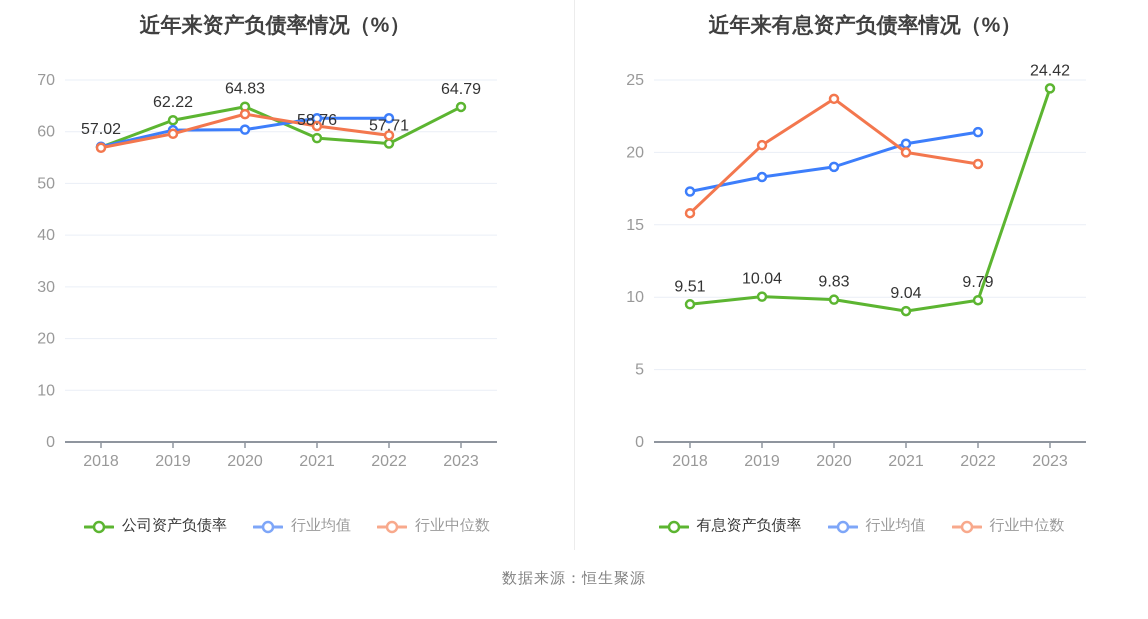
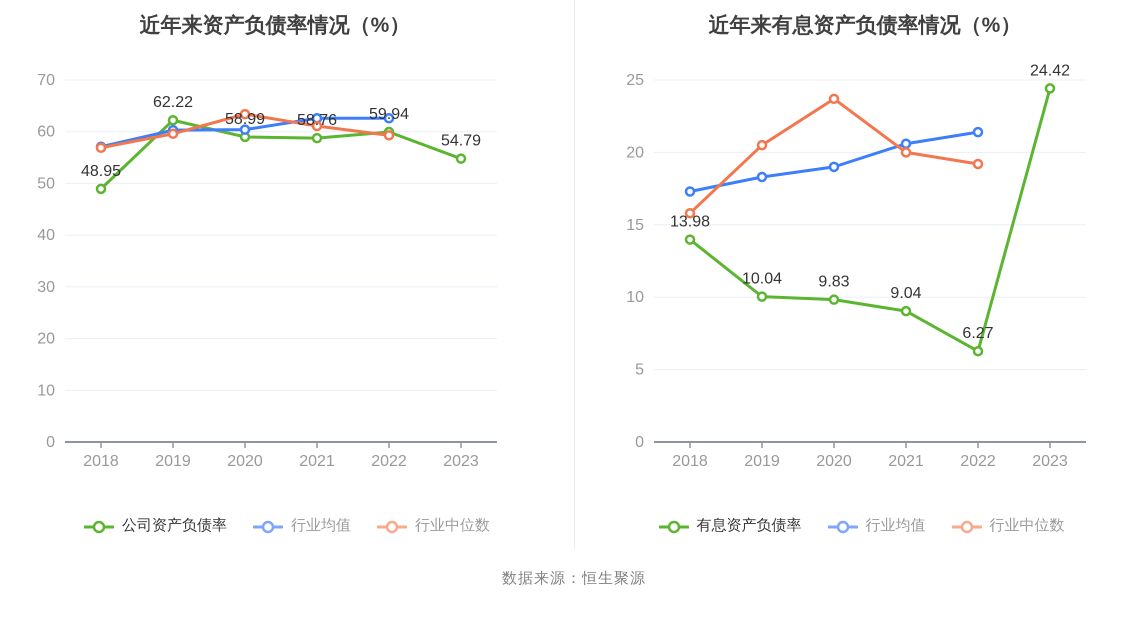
近年来资产负债率情况（%）/公司资产负债率/2018: 57.02 -> 48.95
近年来资产负债率情况（%）/公司资产负债率/2020: 64.83 -> 58.99
近年来资产负债率情况（%）/公司资产负债率/2022: 57.71 -> 59.94
近年来资产负债率情况（%）/公司资产负债率/2023: 64.79 -> 54.79
近年来有息资产负债率情况（%）/有息资产负债率/2018: 9.51 -> 13.98
近年来有息资产负债率情况（%）/有息资产负债率/2022: 9.79 -> 6.27
